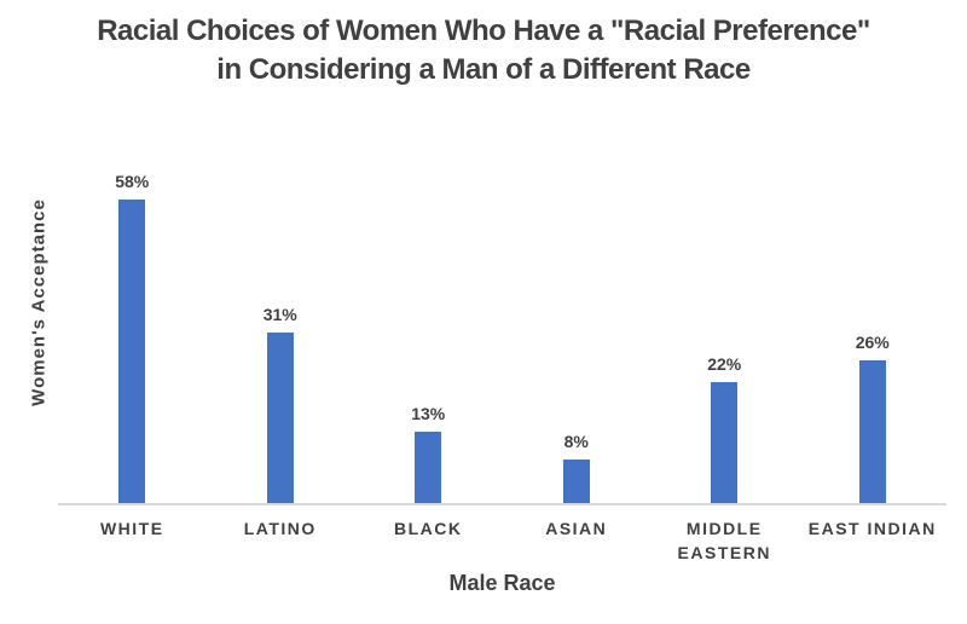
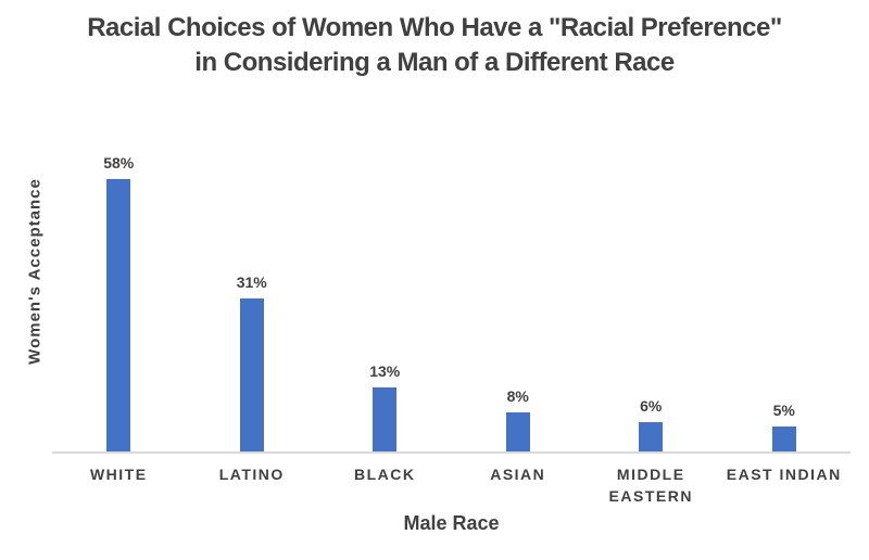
MIDDLE EASTERN: 22% -> 6%
EAST INDIAN: 26% -> 5%
